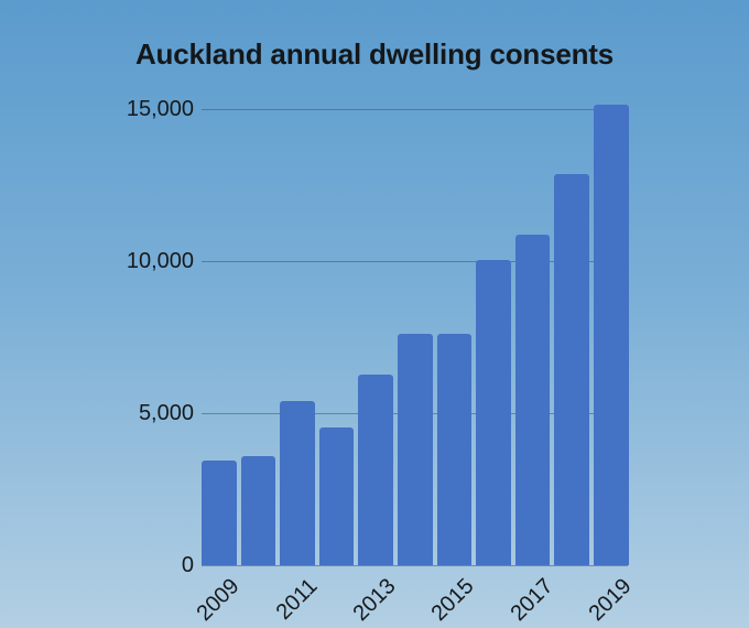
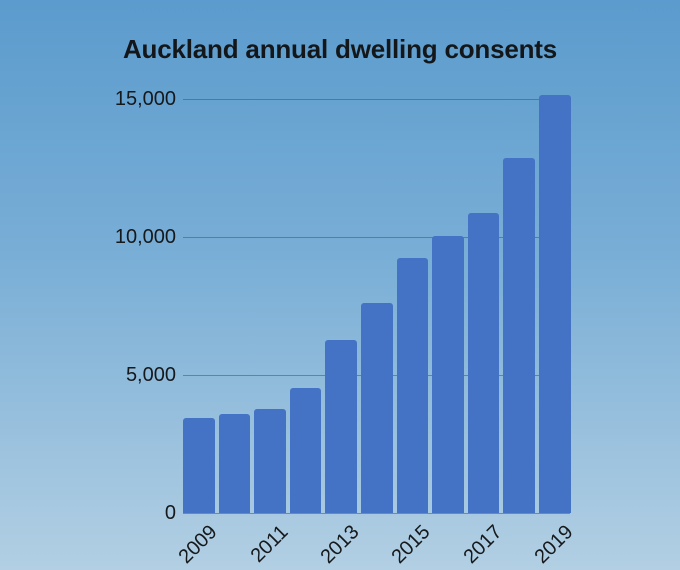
2011: 5400 -> 3800
2015: 7600 -> 9200
